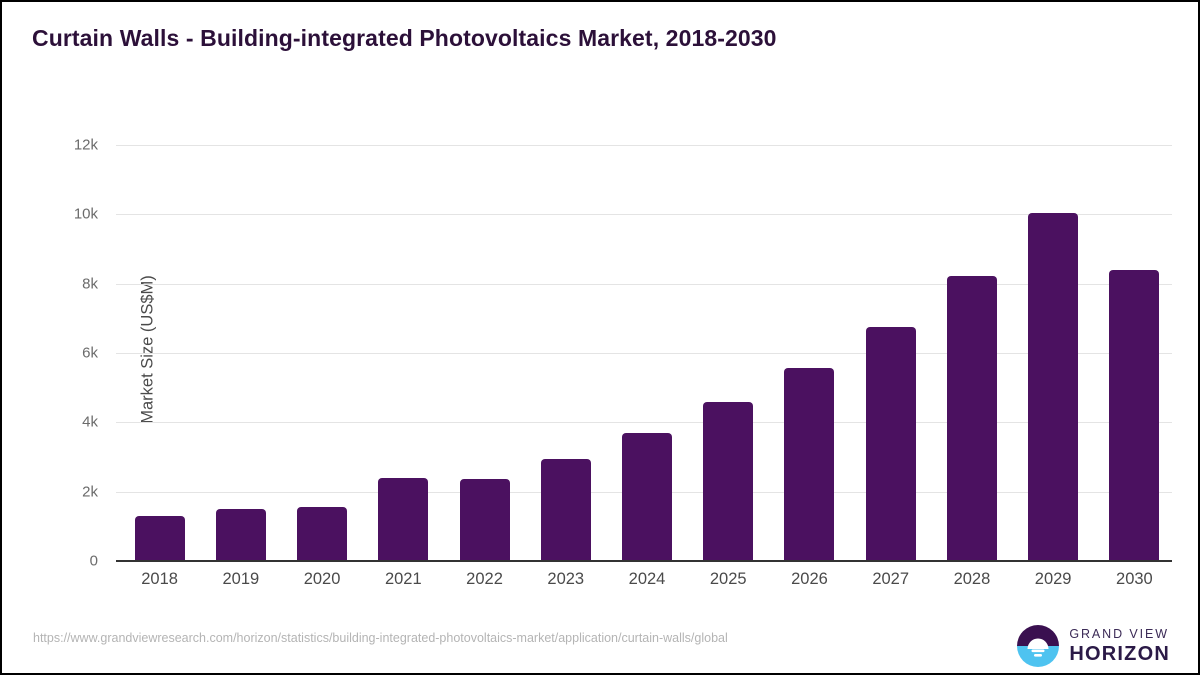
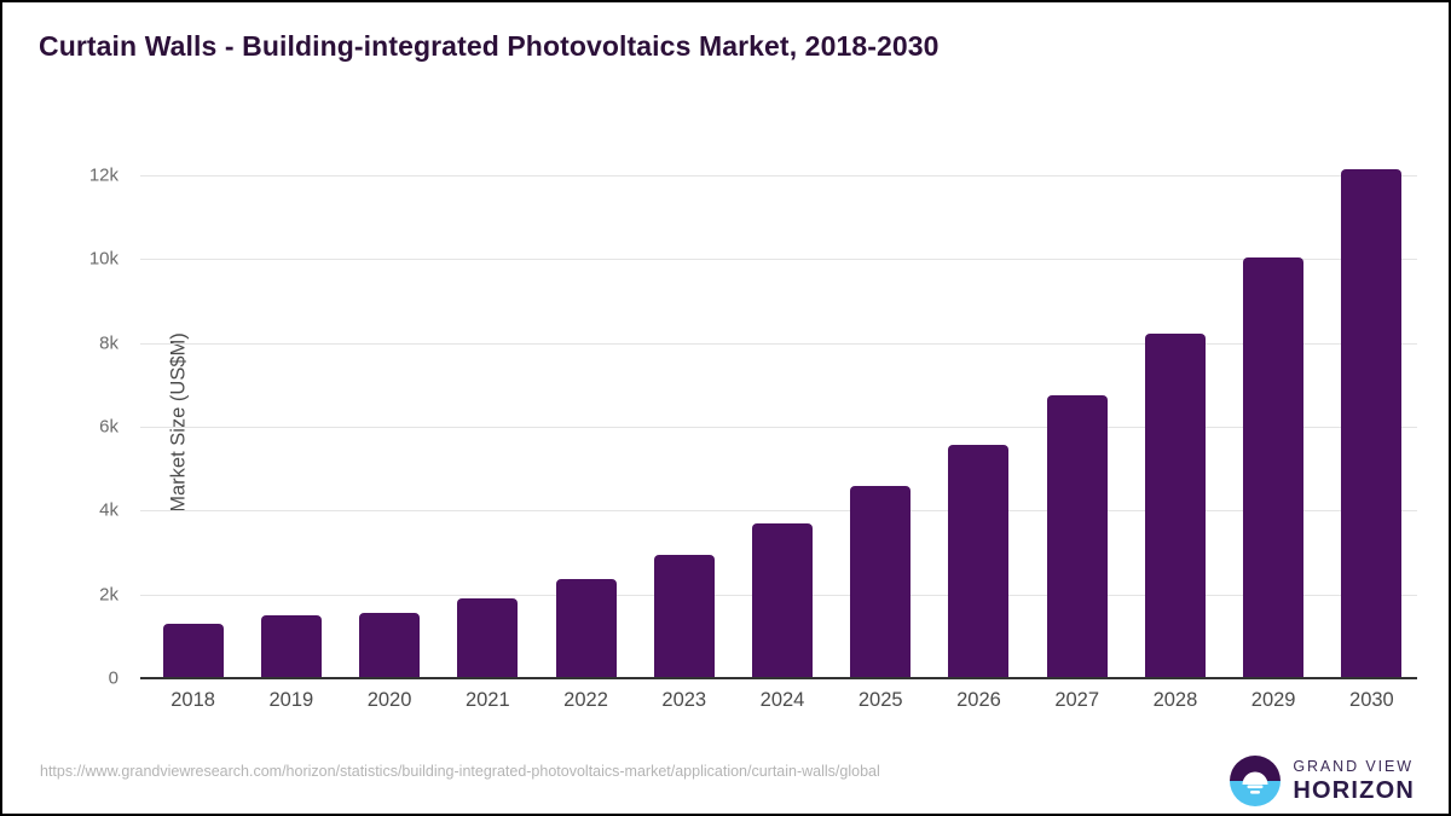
2021: 2.4k -> 1.9k
2030: 8.4k -> 12.1k
